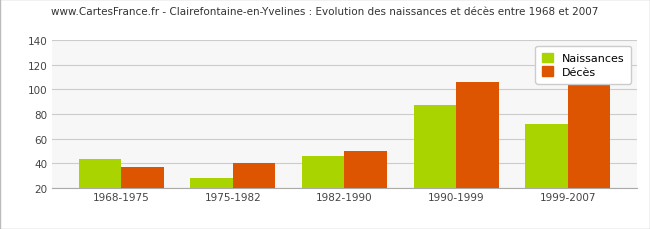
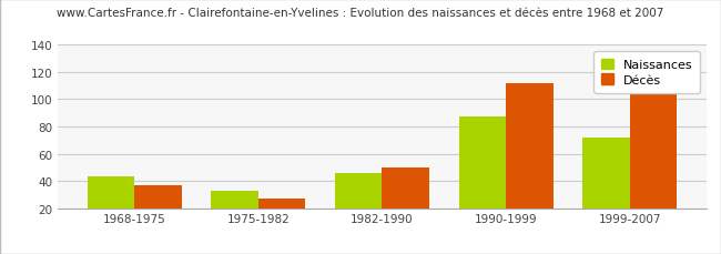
Naissances/1975-1982: 28 -> 33
Décès/1975-1982: 40 -> 27
Décès/1990-1999: 106 -> 112
